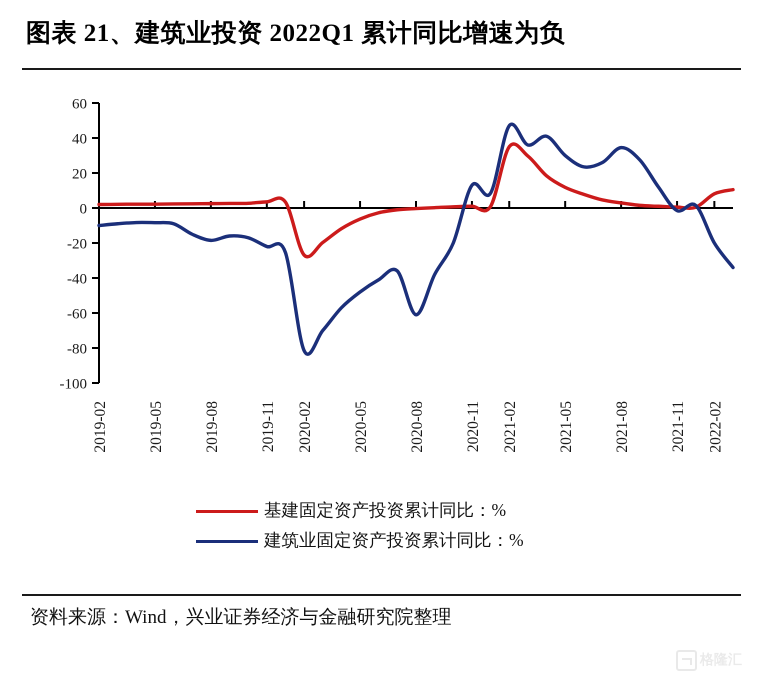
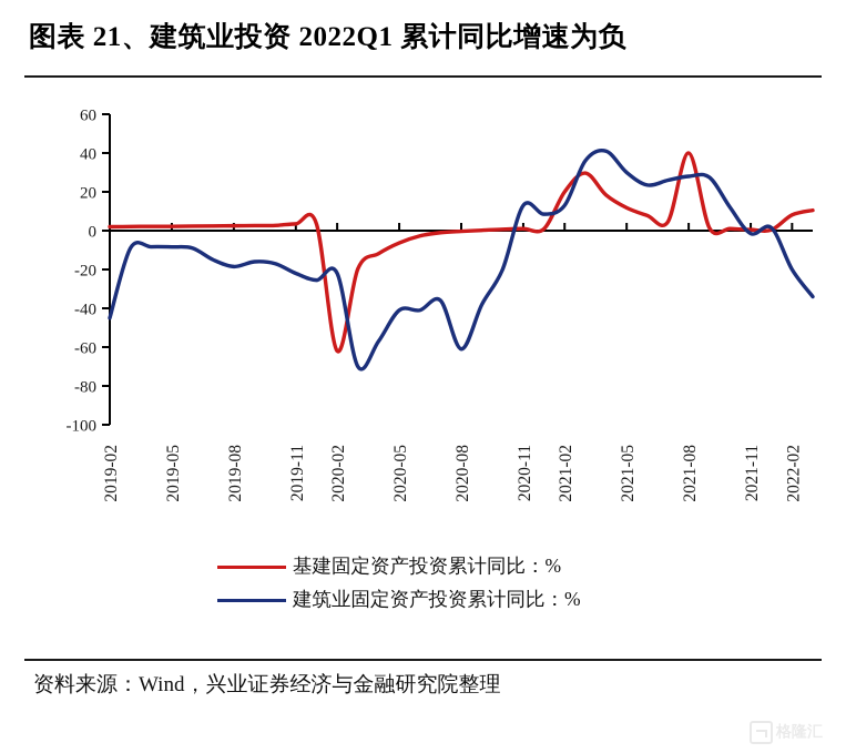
建筑业固定资产投资累计同比：%/2019-02: -10 -> -45
基建固定资产投资累计同比：%/2020-02: -27 -> -62
建筑业固定资产投资累计同比：%/2020-02: -82 -> -22
建筑业固定资产投资累计同比：%/2020-05: -48 -> -41
基建固定资产投资累计同比：%/2021-02: 35 -> 20
建筑业固定资产投资累计同比：%/2021-02: 47 -> 13
基建固定资产投资累计同比：%/2021-08: 3 -> 40
建筑业固定资产投资累计同比：%/2021-08: 34 -> 28
